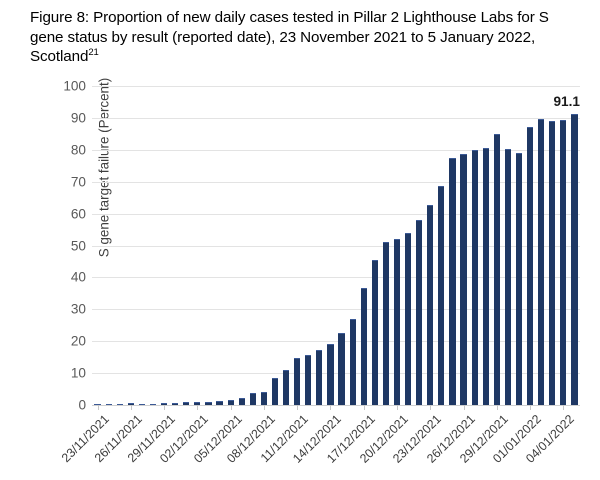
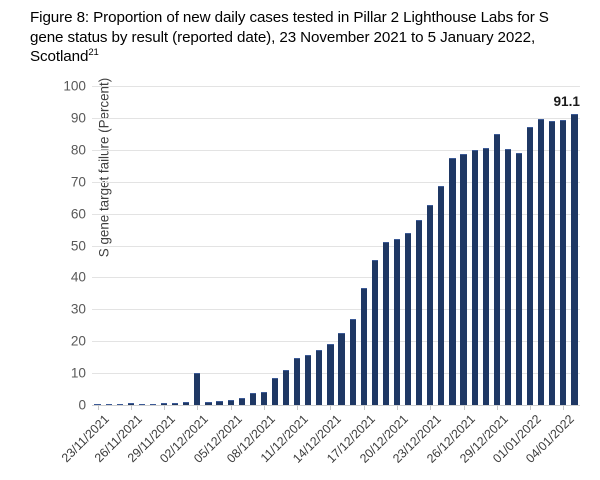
02/12/2021: 1 -> 10
